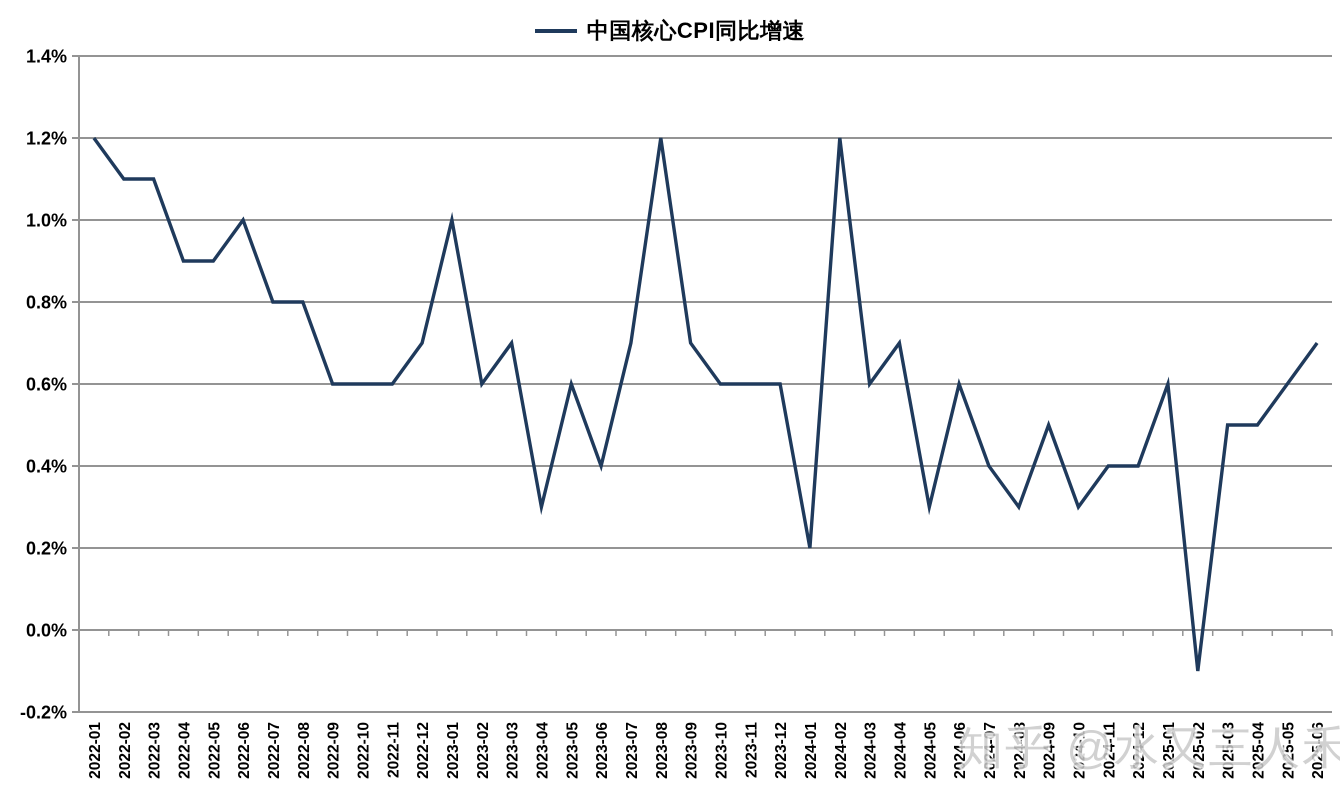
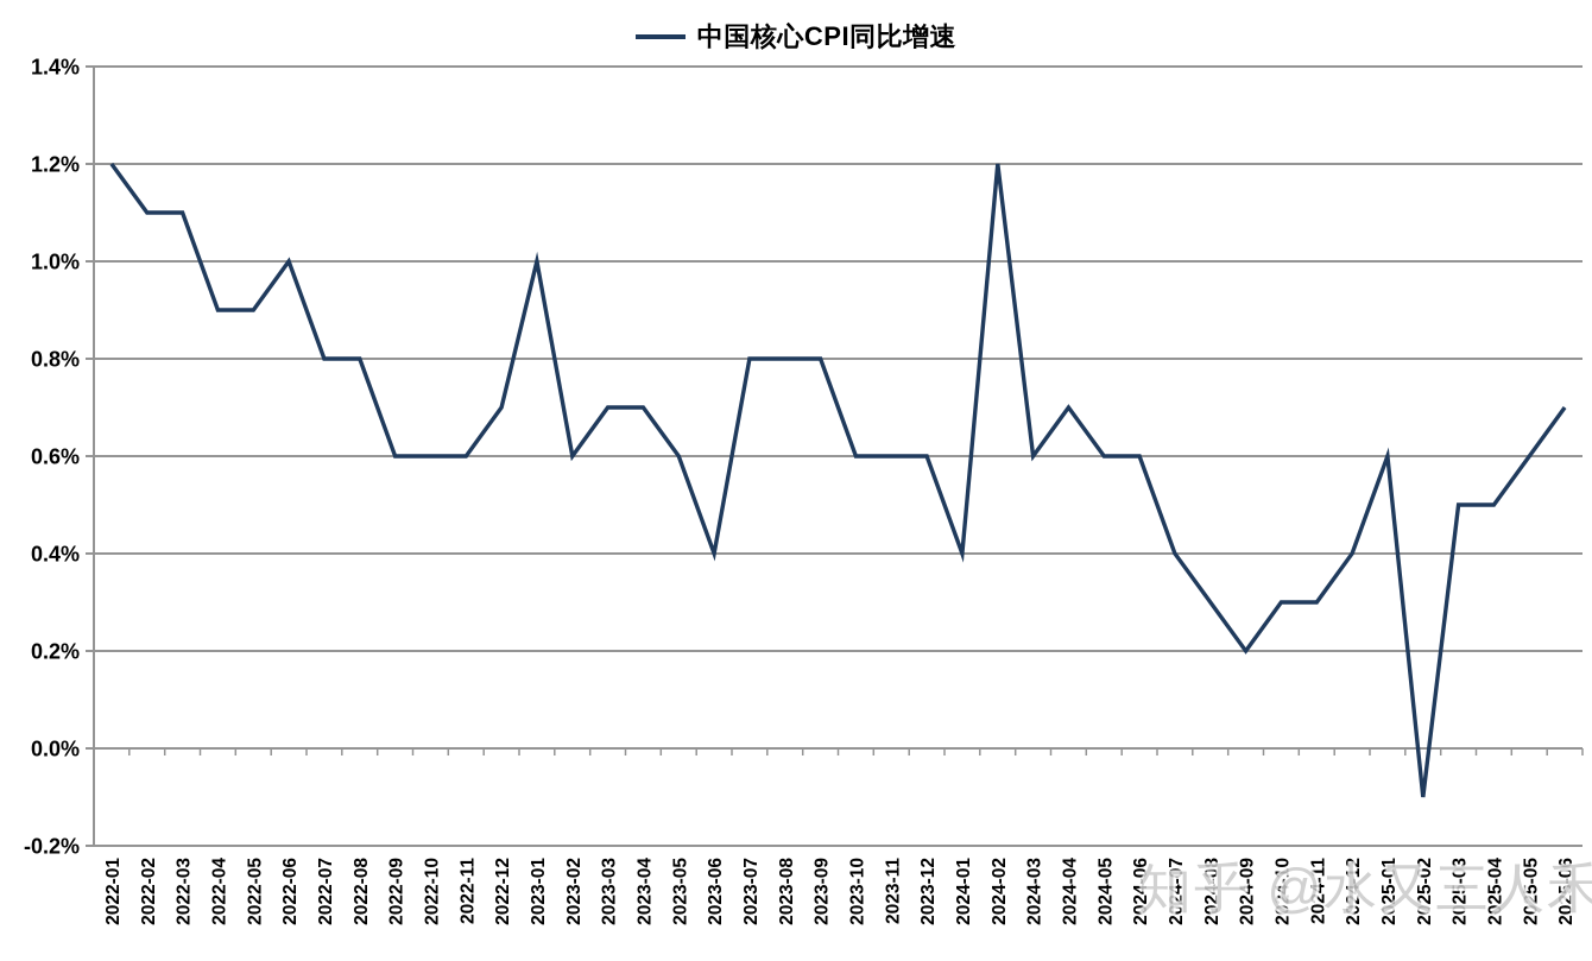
2023-04: 0.3% -> 0.7%
2023-07: 0.7% -> 0.8%
2023-08: 1.2% -> 0.8%
2023-09: 0.7% -> 0.8%
2024-01: 0.2% -> 0.4%
2024-05: 0.3% -> 0.6%
2024-09: 0.5% -> 0.2%
2024-11: 0.4% -> 0.3%
